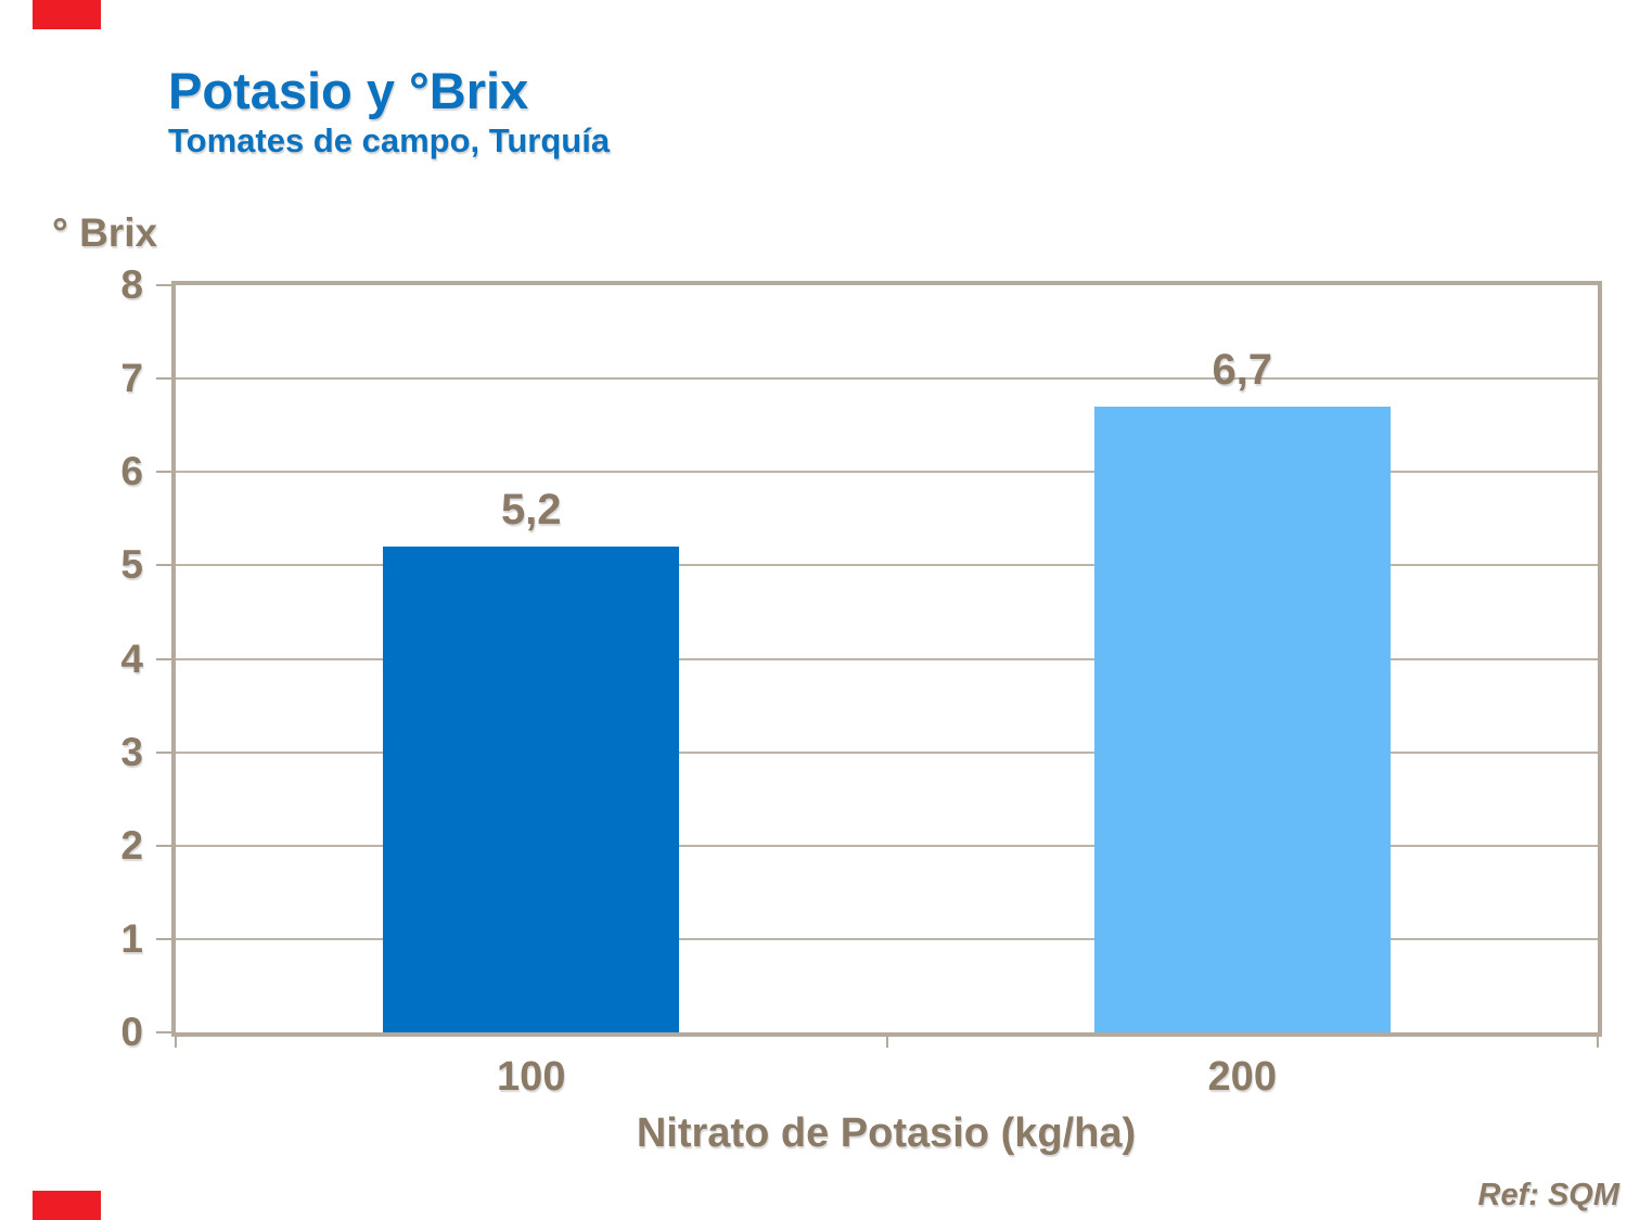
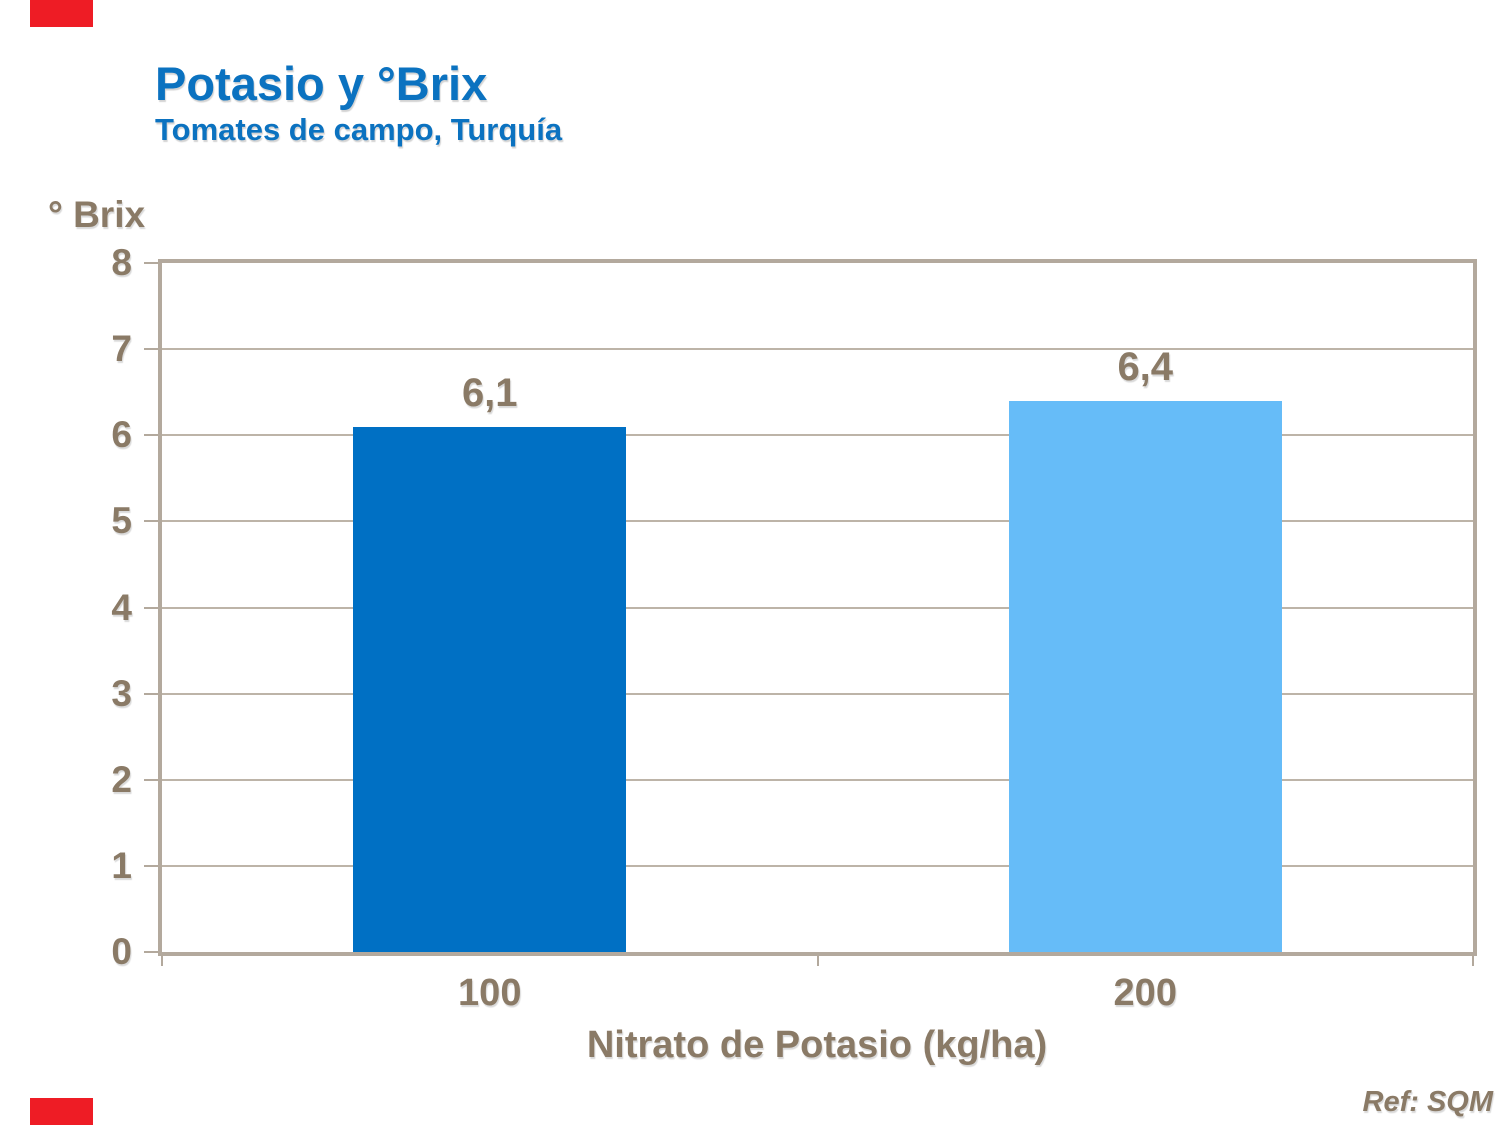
100: 5,2 -> 6,1
200: 6,7 -> 6,4
